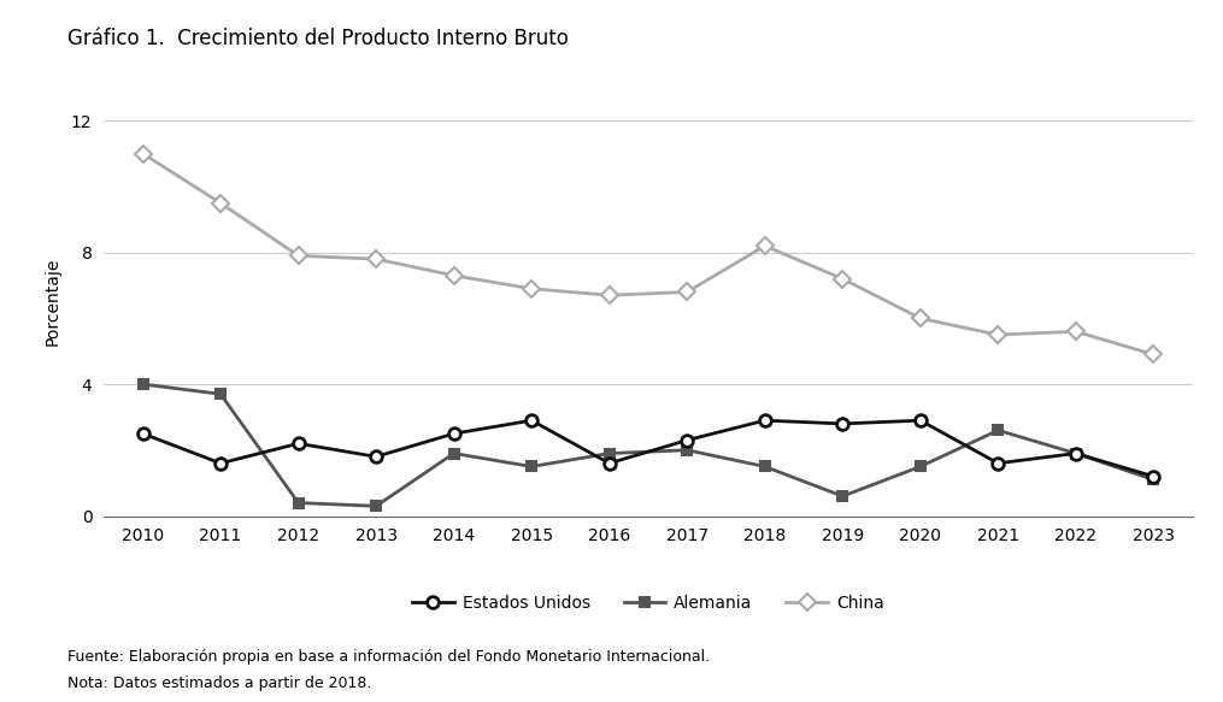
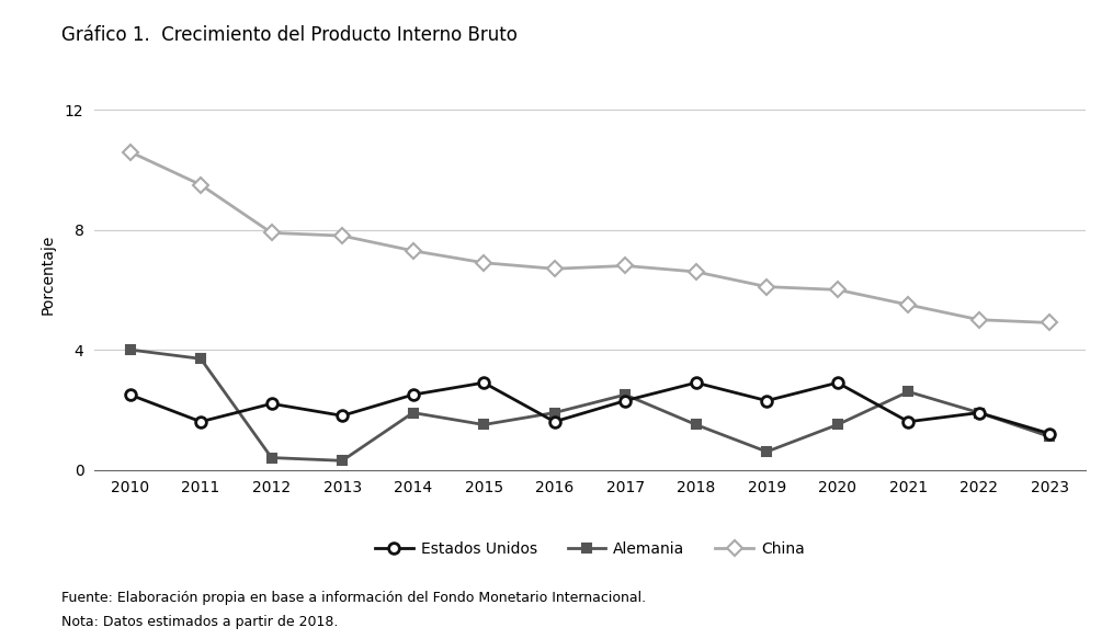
China/2010: 11.0 -> 10.6
Alemania/2017: 2.0 -> 2.5
China/2018: 8.2 -> 6.6
Estados Unidos/2019: 2.8 -> 2.3
China/2019: 7.2 -> 6.1
China/2022: 5.6 -> 5.0
